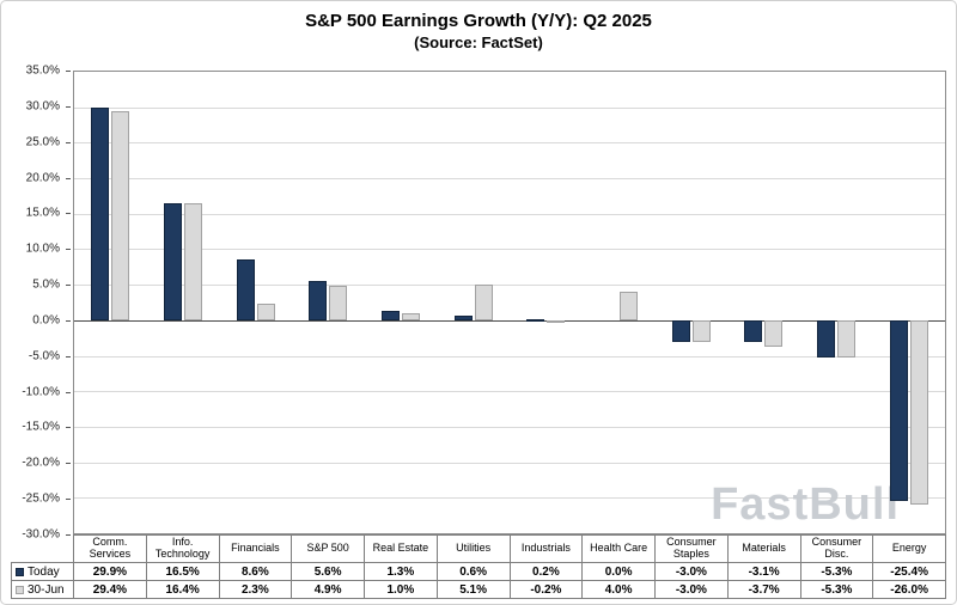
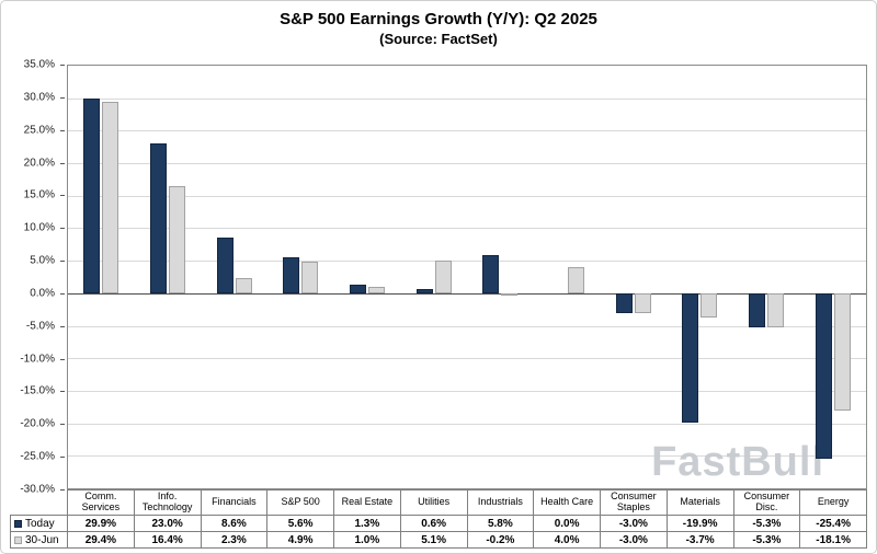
Today/Info. Technology: 16.5% -> 23.0%
Today/Industrials: 0.2% -> 5.8%
Today/Materials: -3.1% -> -19.9%
30-Jun/Energy: -26.0% -> -18.1%
